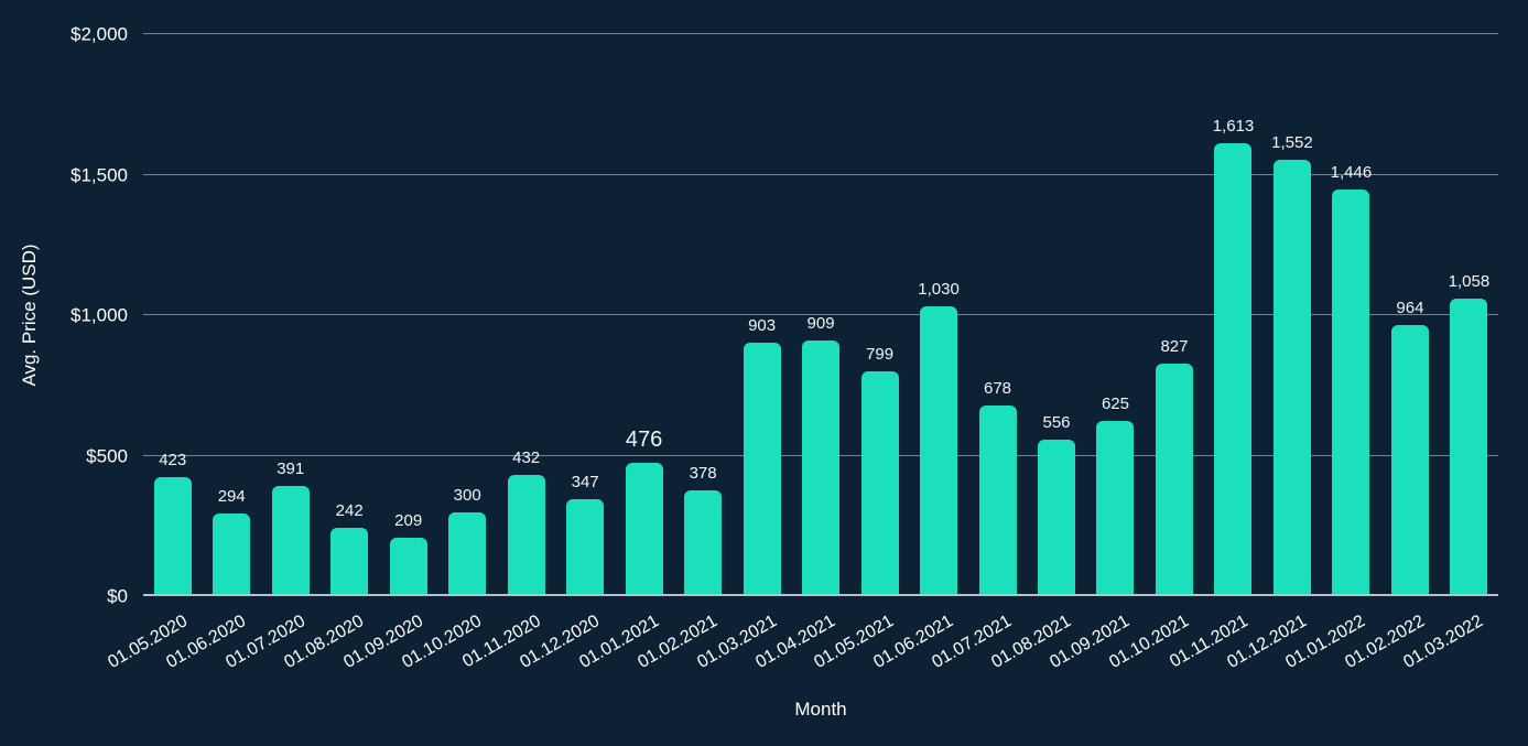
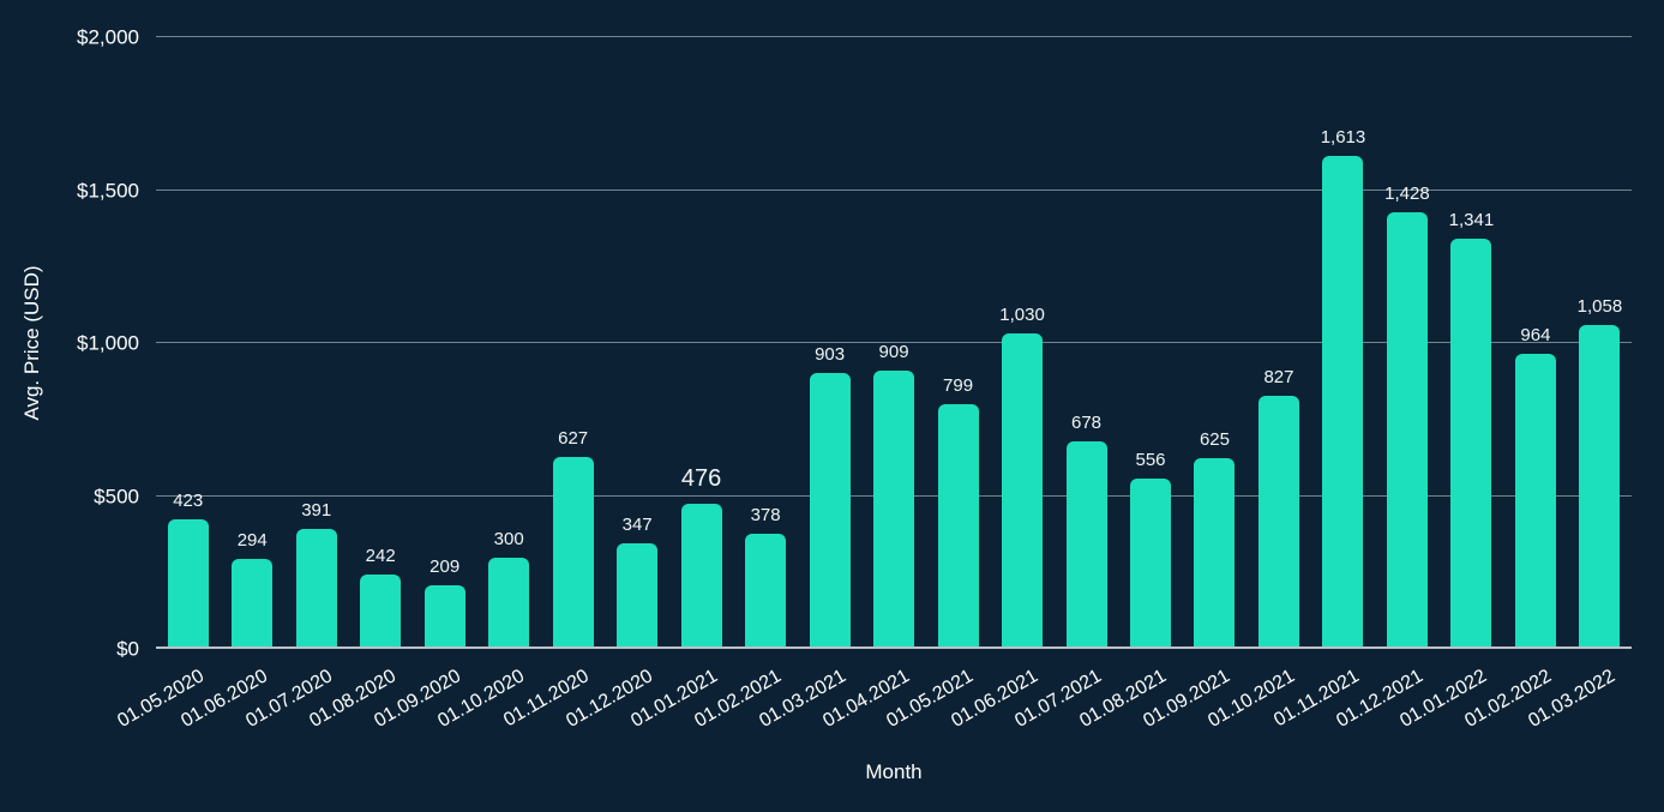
01.11.2020: 432 -> 627
01.12.2021: 1,552 -> 1,428
01.01.2022: 1,446 -> 1,341
